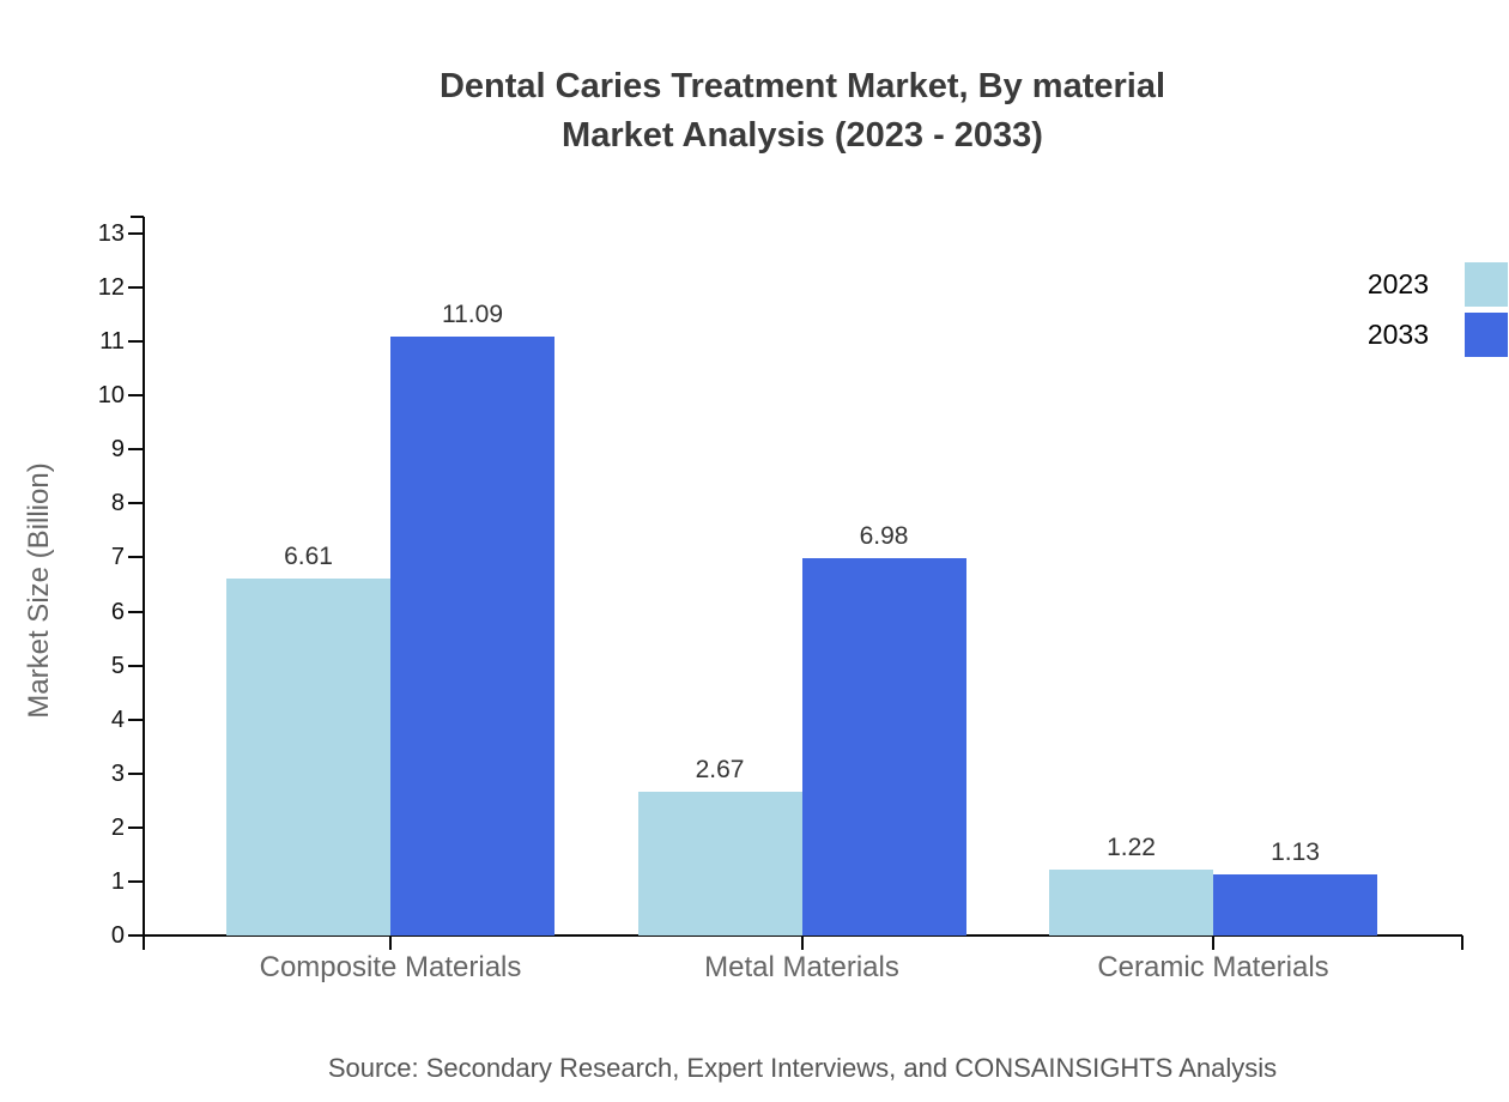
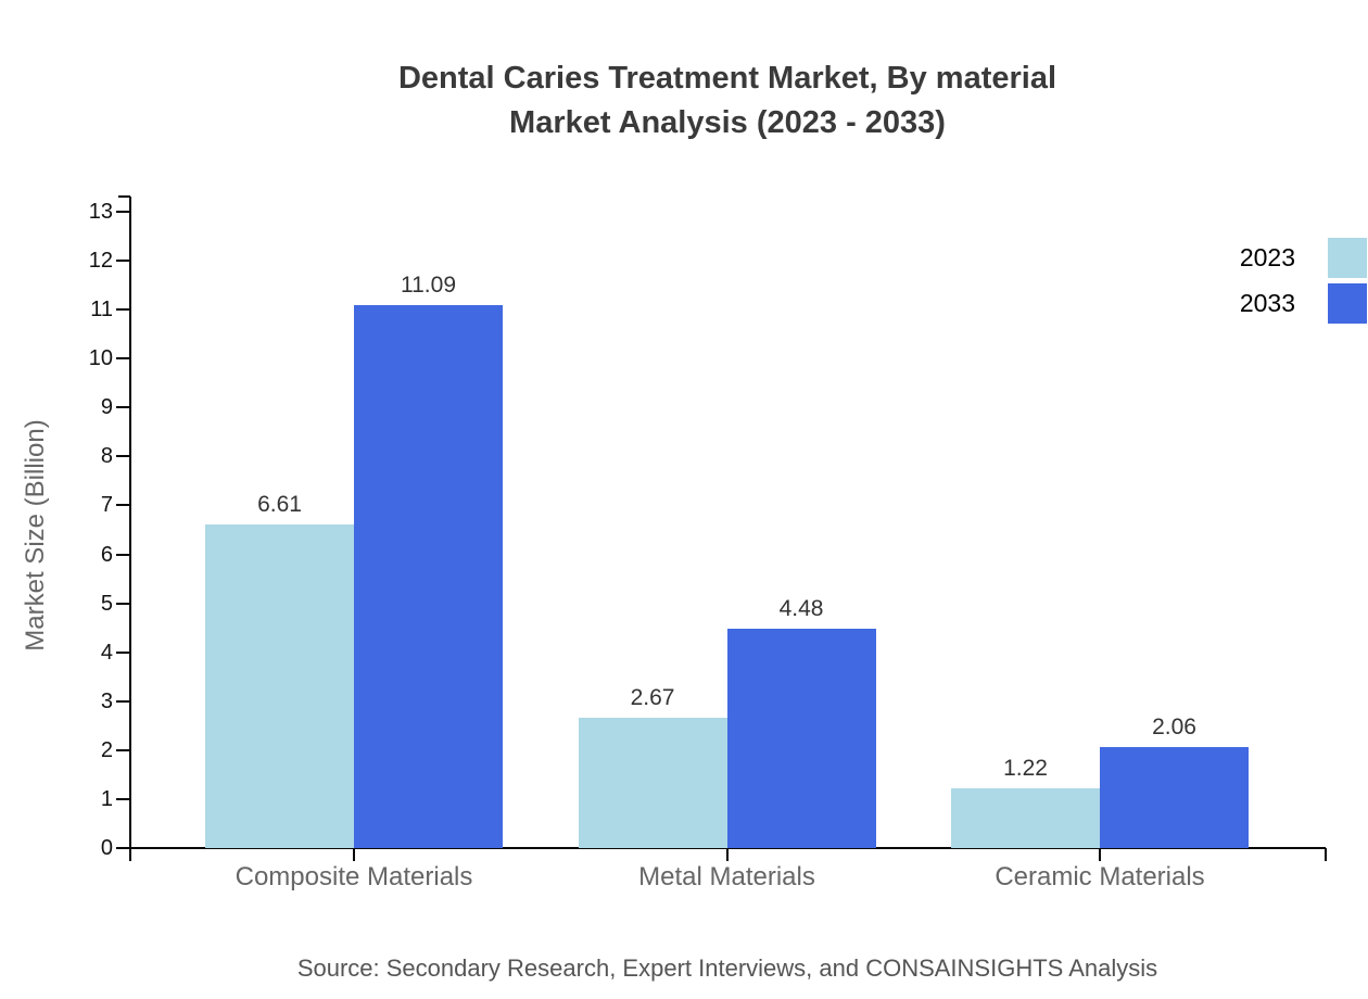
2033/Metal Materials: 6.98 -> 4.48
2033/Ceramic Materials: 1.13 -> 2.06
